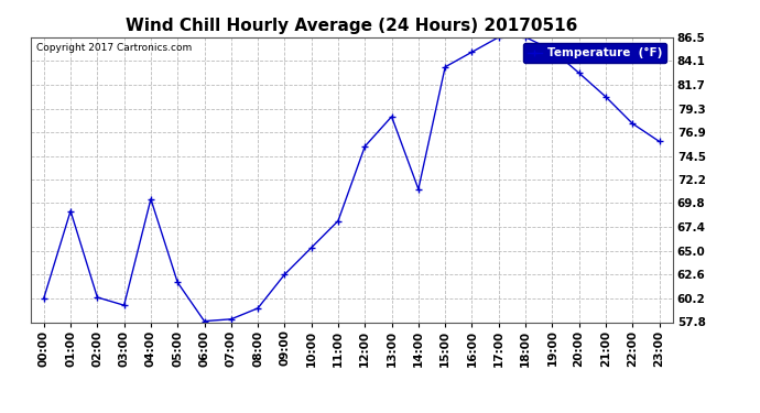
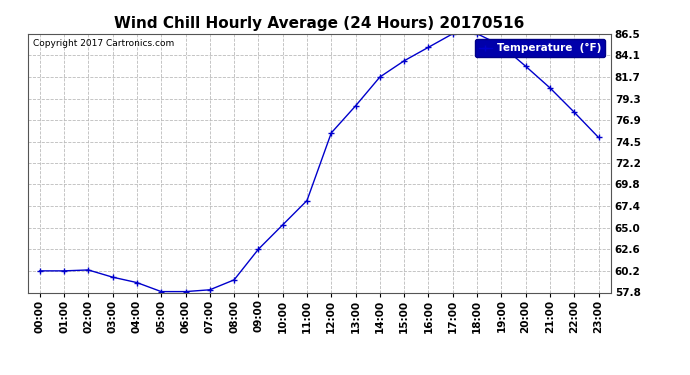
01:00: 69.0 -> 60.2
04:00: 70.2 -> 58.9
05:00: 61.8 -> 57.9
14:00: 71.2 -> 81.7
23:00: 76.0 -> 75.0
